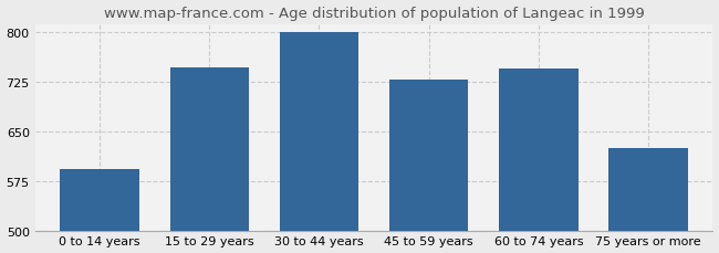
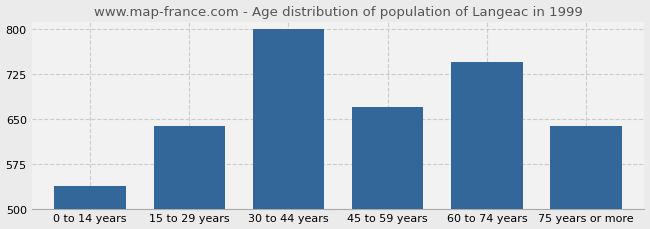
0 to 14 years: 592 -> 537
15 to 29 years: 746 -> 638
45 to 59 years: 728 -> 670
75 years or more: 624 -> 637
